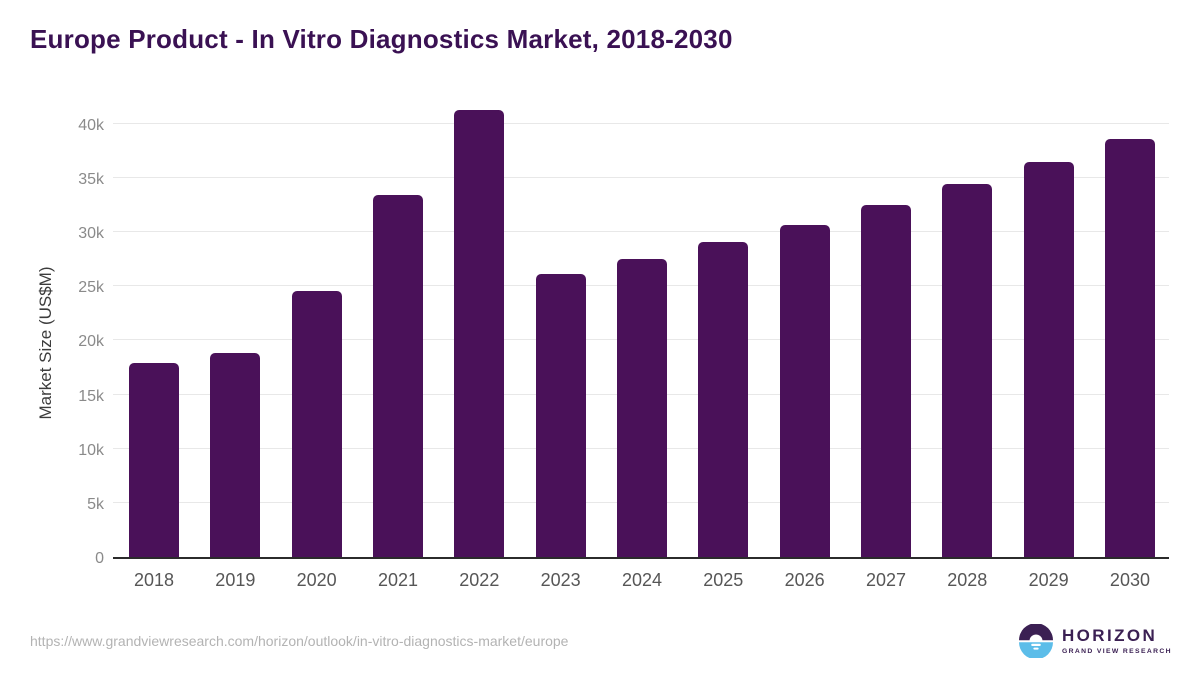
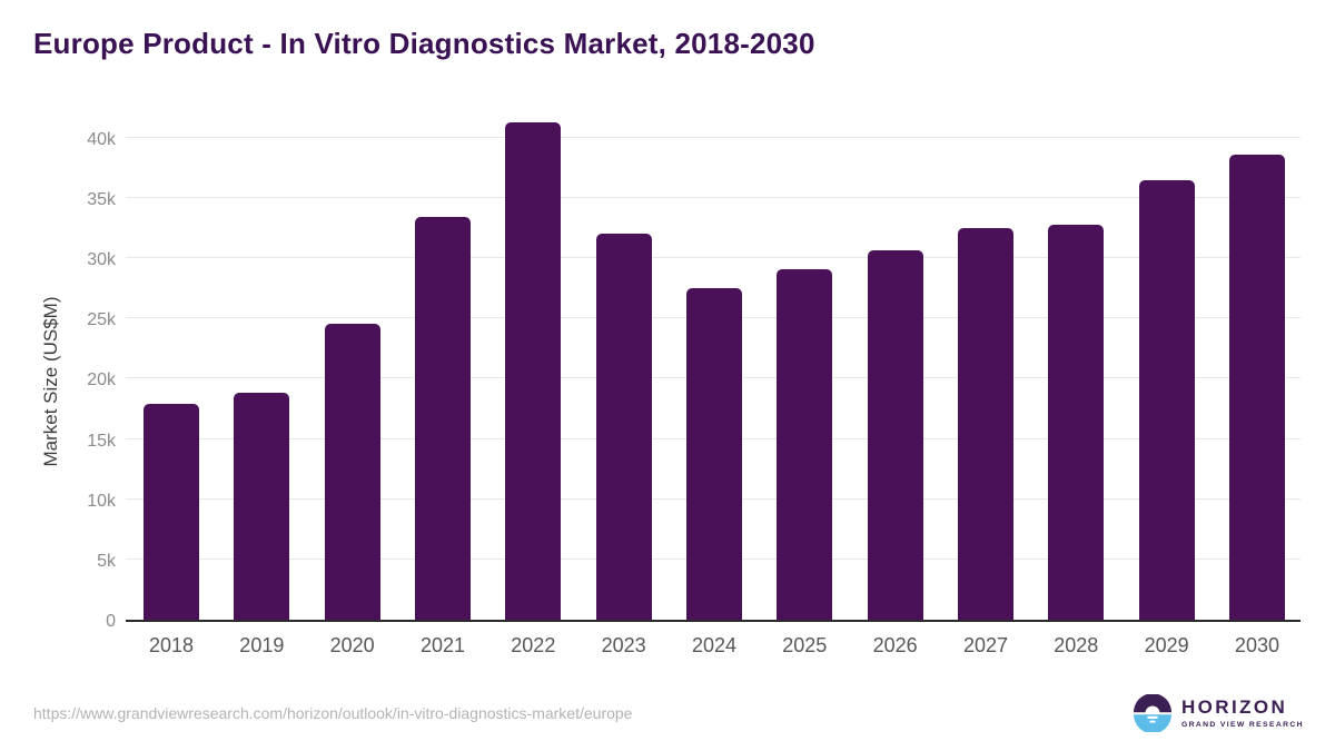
2023: 26.1k -> 32.0k
2028: 34.4k -> 32.8k
